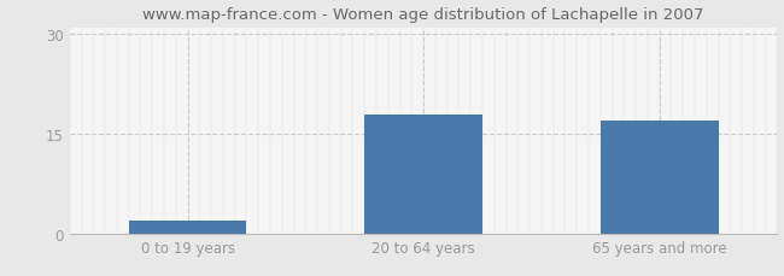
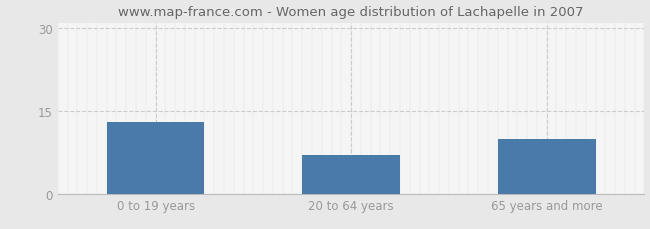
0 to 19 years: 2 -> 13
20 to 64 years: 18 -> 7
65 years and more: 17 -> 10
